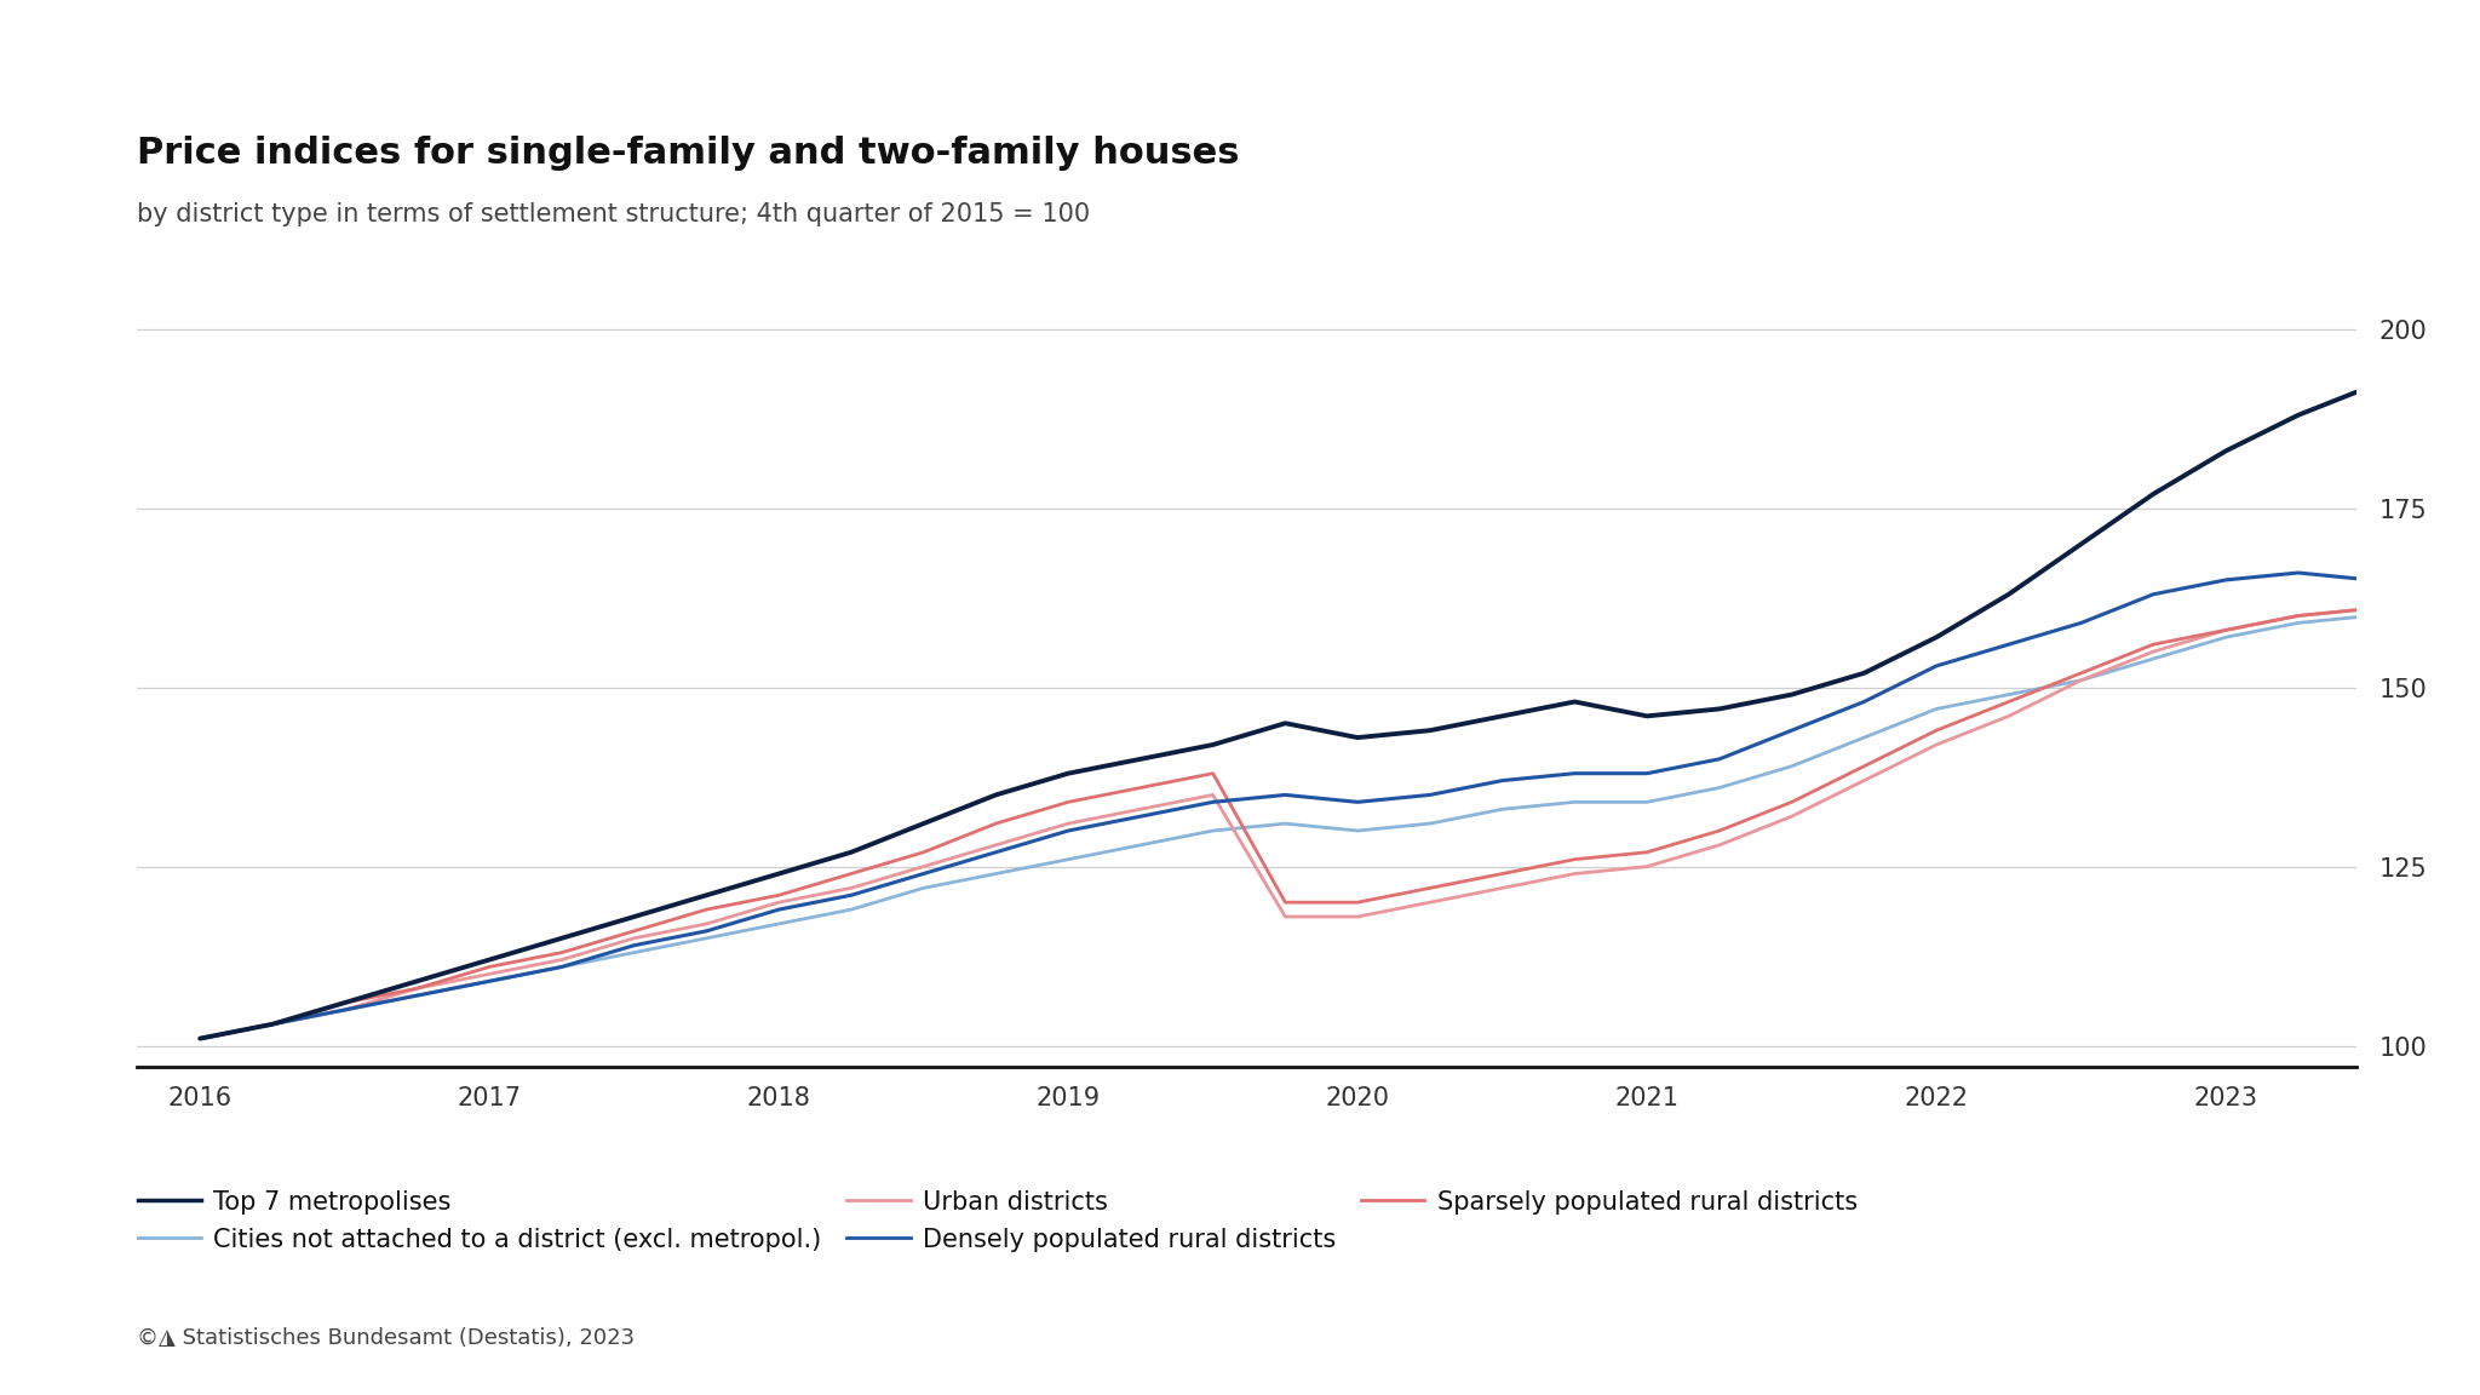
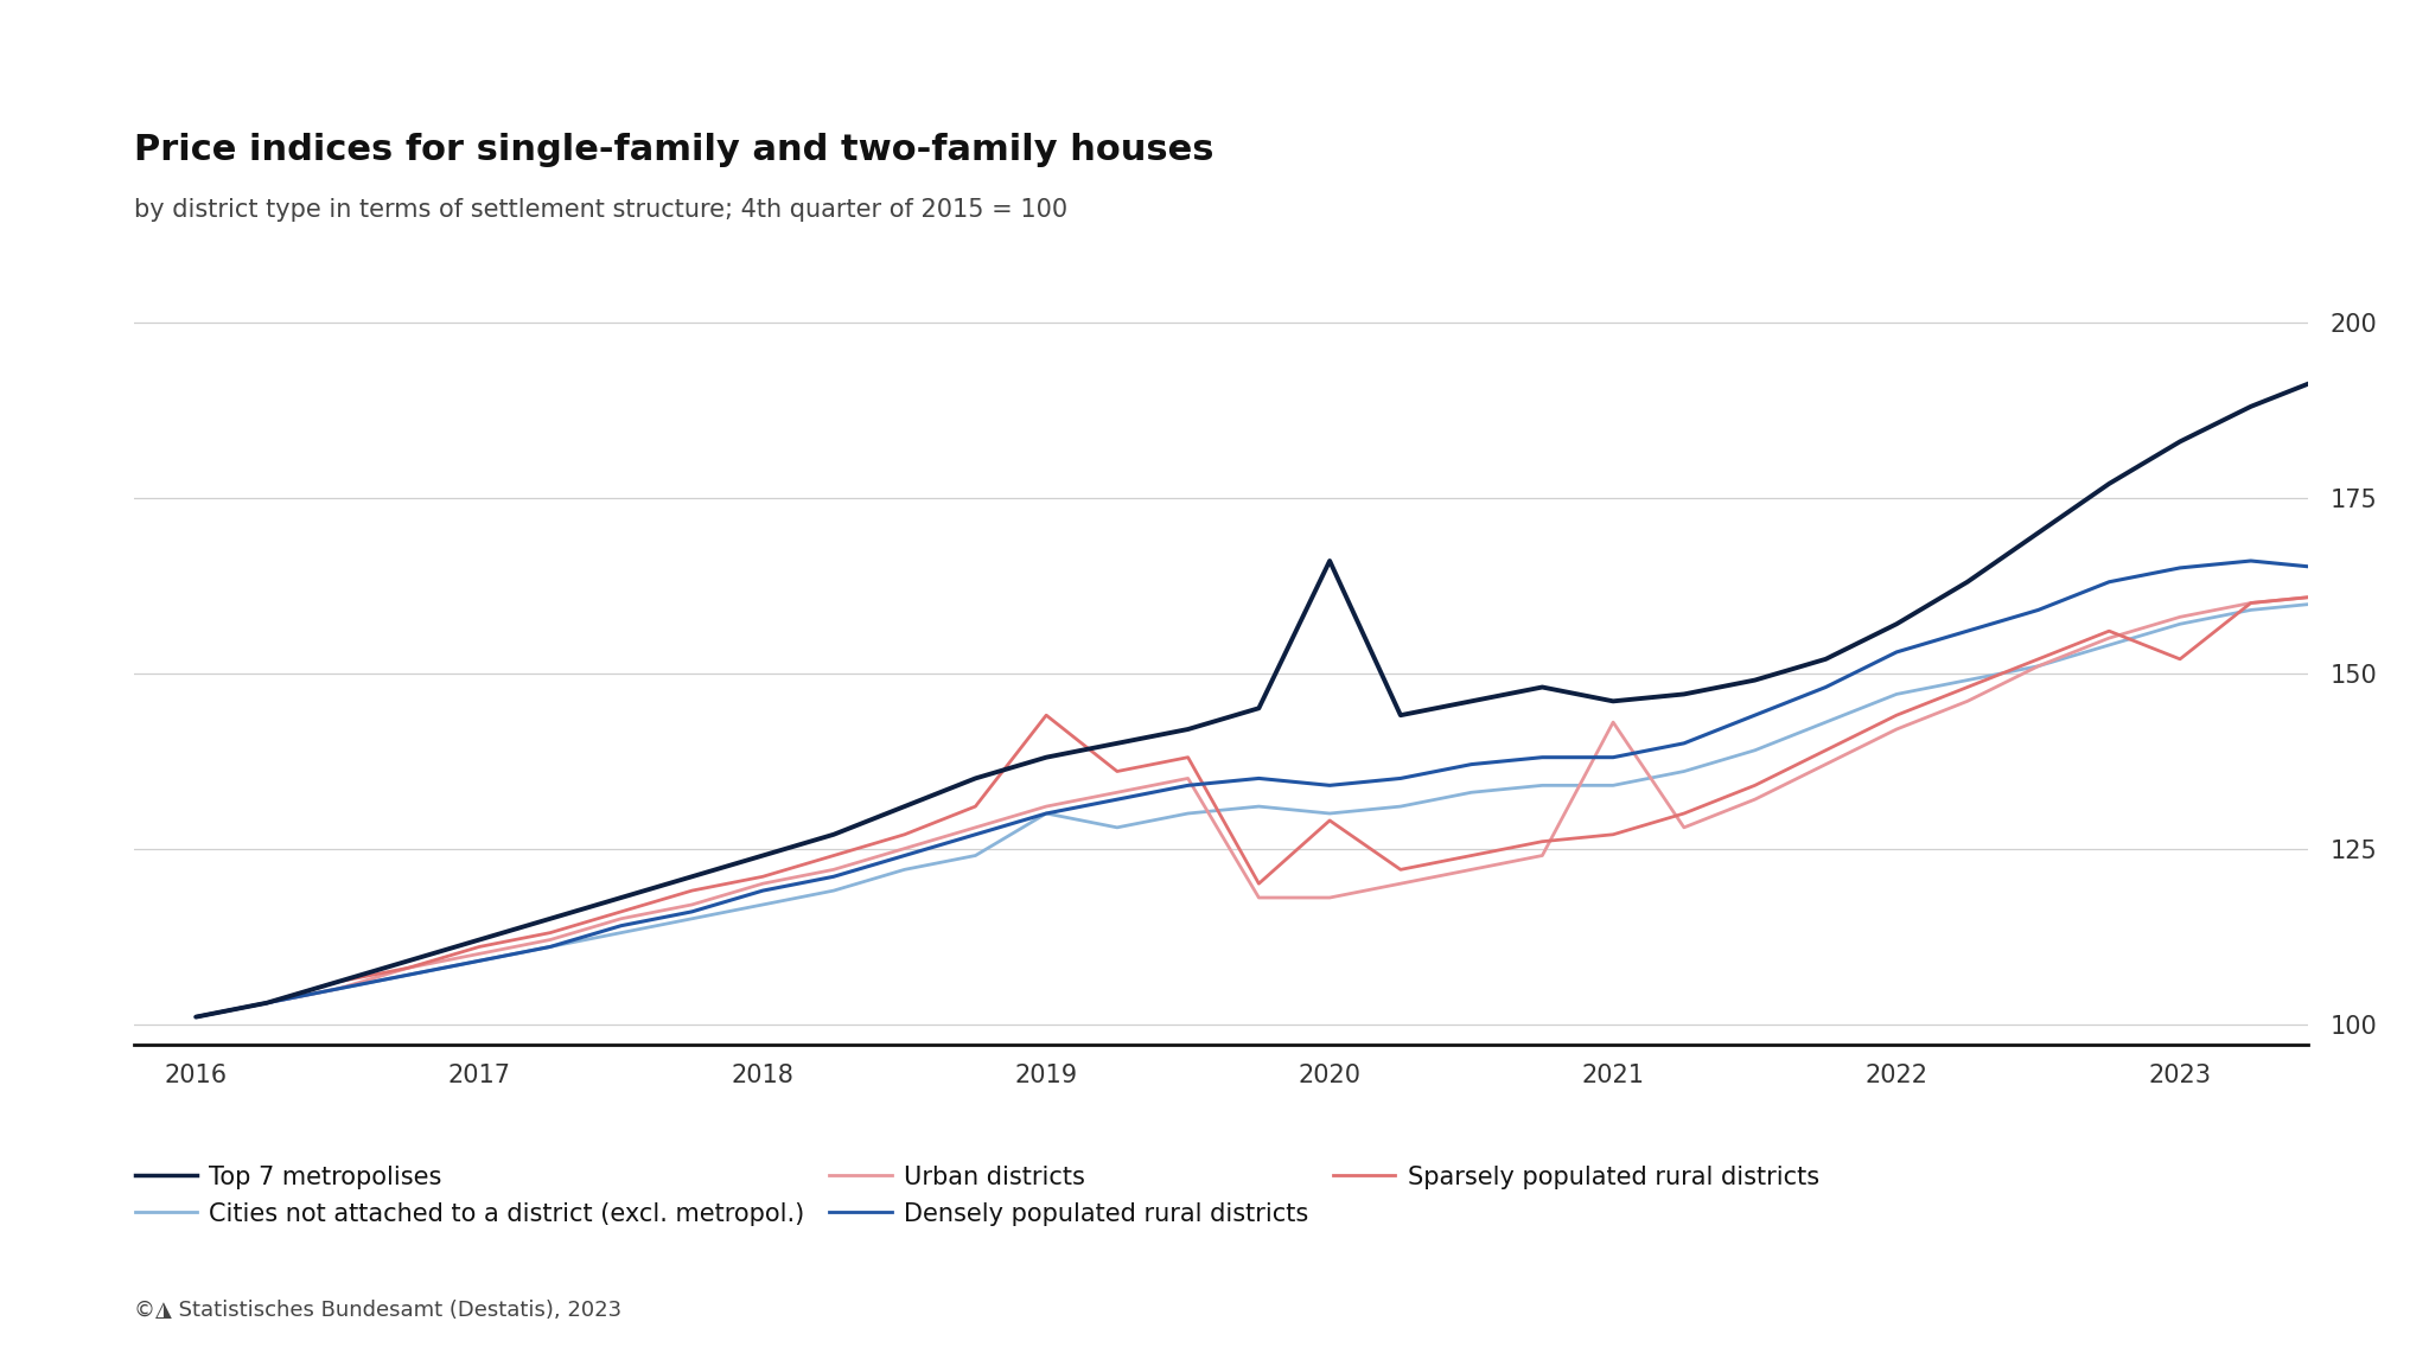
Cities not attached to a district (excl. metropol.)/2019: 126 -> 130
Sparsely populated rural districts/2019: 134 -> 144
Top 7 metropolises/2020: 143 -> 166
Sparsely populated rural districts/2020: 120 -> 129
Urban districts/2021: 125 -> 143
Sparsely populated rural districts/2023: 158 -> 152
